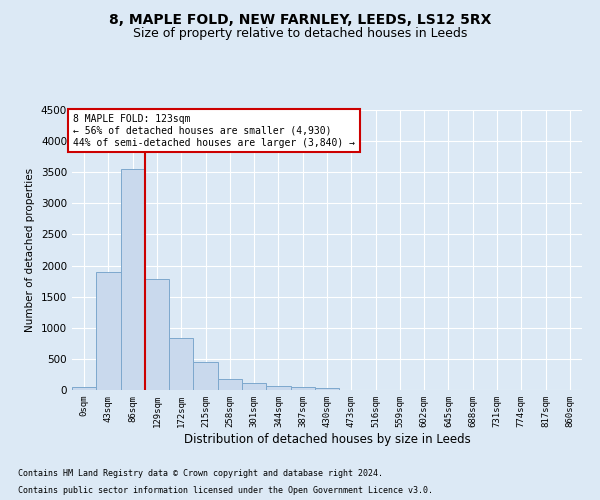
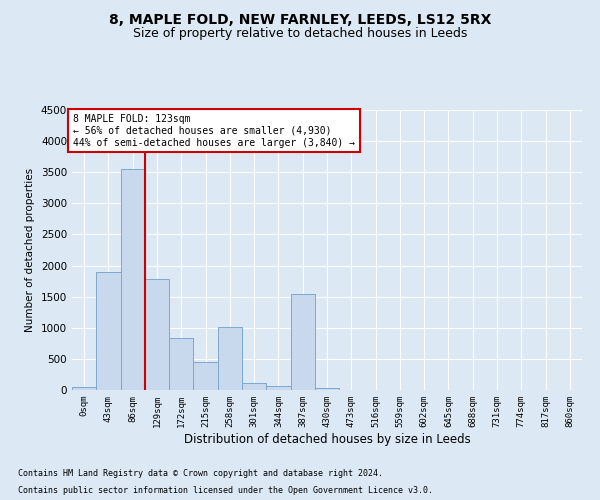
258sqm: 180 -> 1020
387sqm: 50 -> 1540
